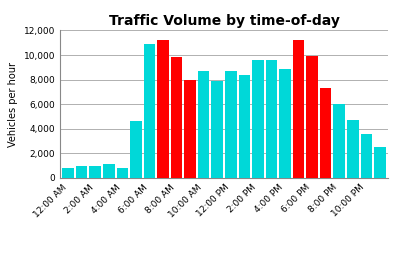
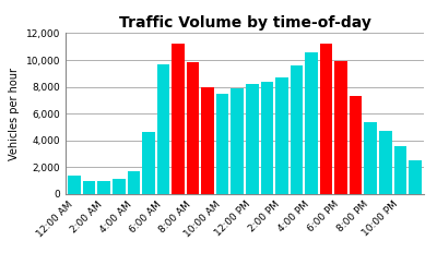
12:00 AM: 800 -> 1,400
4:00 AM: 800 -> 1,700
6:00 AM: 10,900 -> 9,700
10:00 AM: 8,700 -> 7,500
12:00 PM: 8,700 -> 8,200
2:00 PM: 9,600 -> 8,700
4:00 PM: 8,900 -> 10,600
8:00 PM: 6,000 -> 5,400
